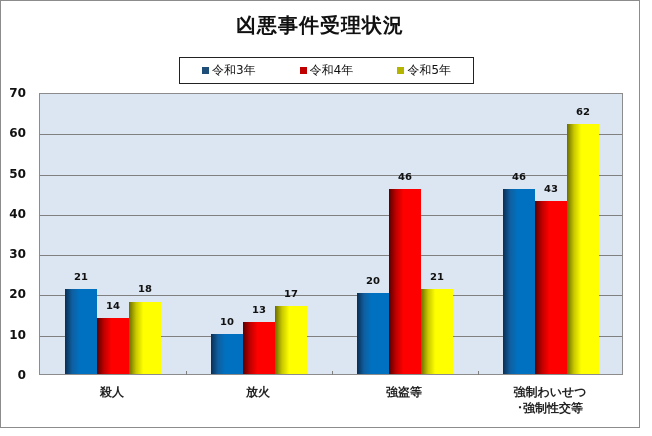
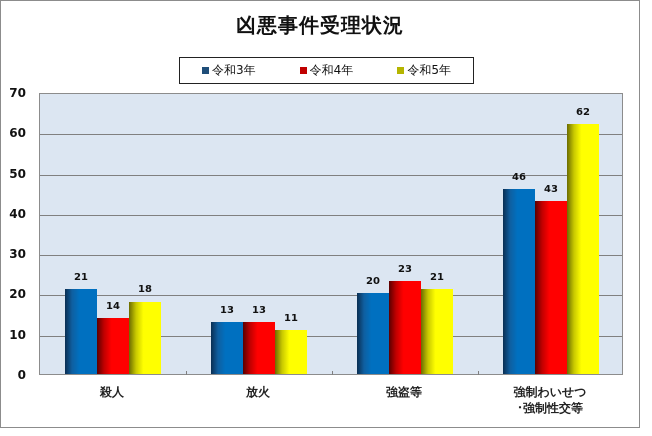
令和3年/放火: 10 -> 13
令和5年/放火: 17 -> 11
令和4年/強盗等: 46 -> 23
